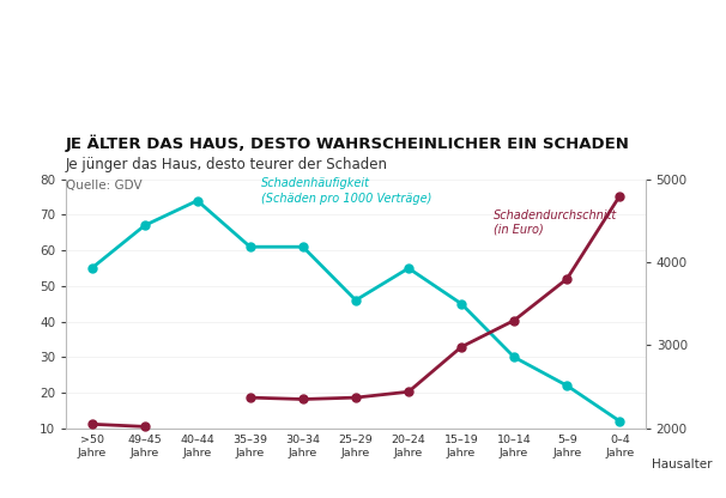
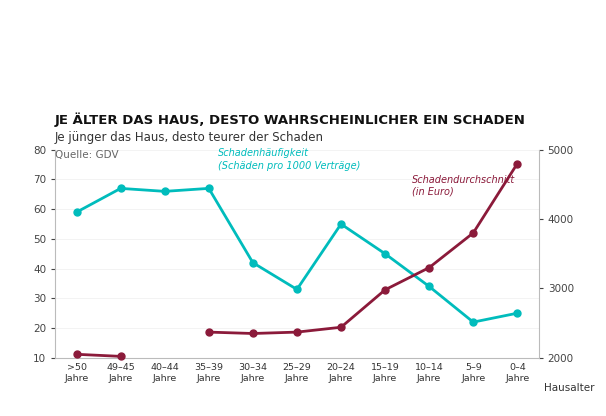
>50 Jahre: 55 -> 59
40–44 Jahre: 74 -> 66
35–39 Jahre: 61 -> 67
30–34 Jahre: 61 -> 42
25–29 Jahre: 46 -> 33
10–14 Jahre: 30 -> 34
0–4 Jahre: 12 -> 25
